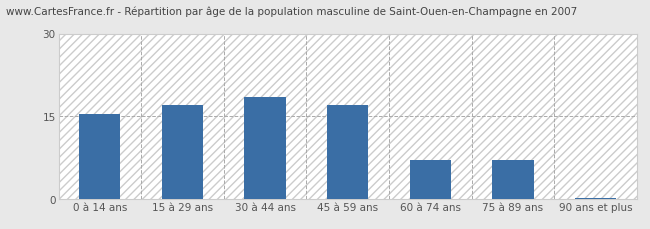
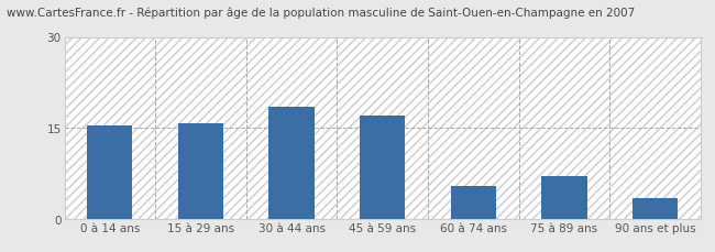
15 à 29 ans: 17.0 -> 15.8
60 à 74 ans: 7.0 -> 5.4
90 ans et plus: 0.2 -> 3.4
